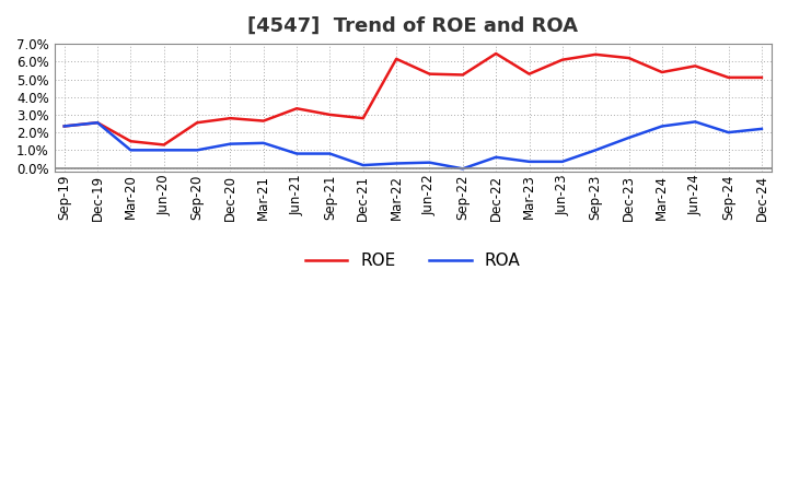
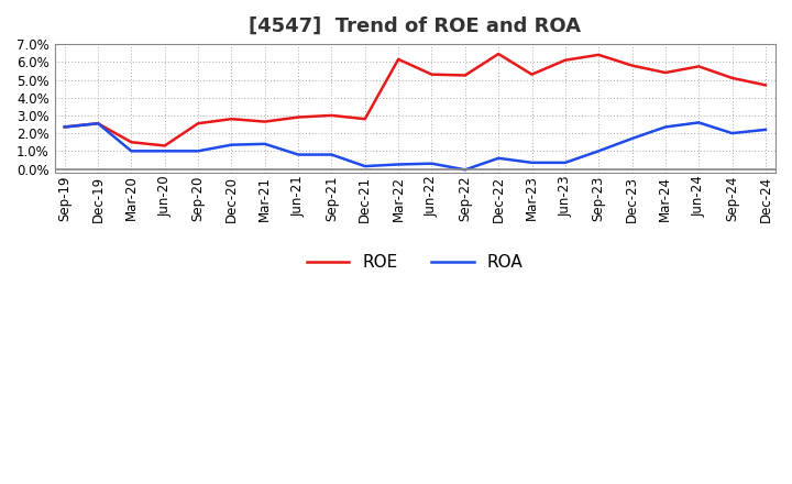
ROE/Jun-21: 3.4% -> 2.9%
ROE/Dec-23: 6.2% -> 5.8%
ROE/Dec-24: 5.1% -> 4.7%
